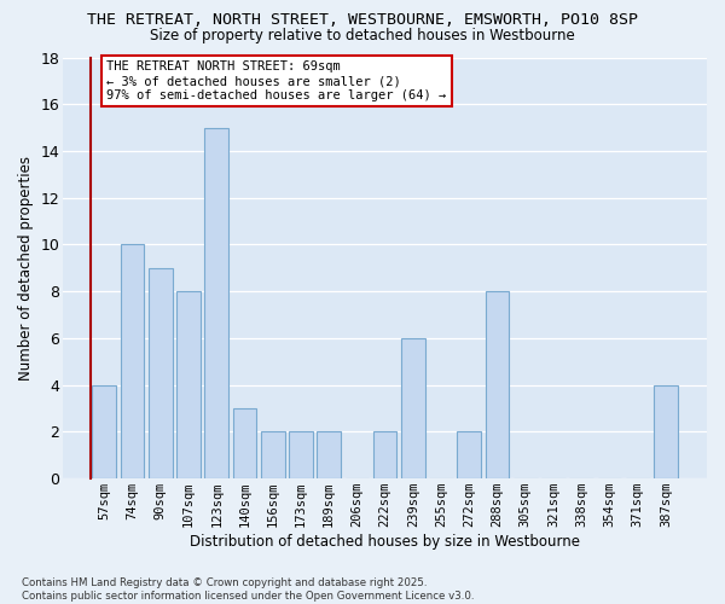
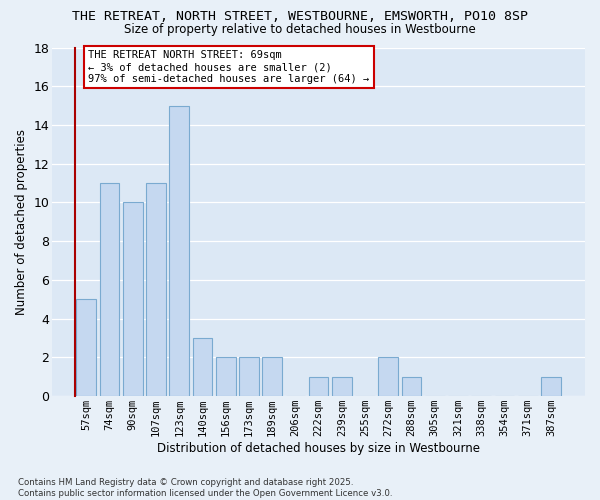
57sqm: 4 -> 5
74sqm: 10 -> 11
90sqm: 9 -> 10
107sqm: 8 -> 11
222sqm: 2 -> 1
239sqm: 6 -> 1
288sqm: 8 -> 1
387sqm: 4 -> 1
